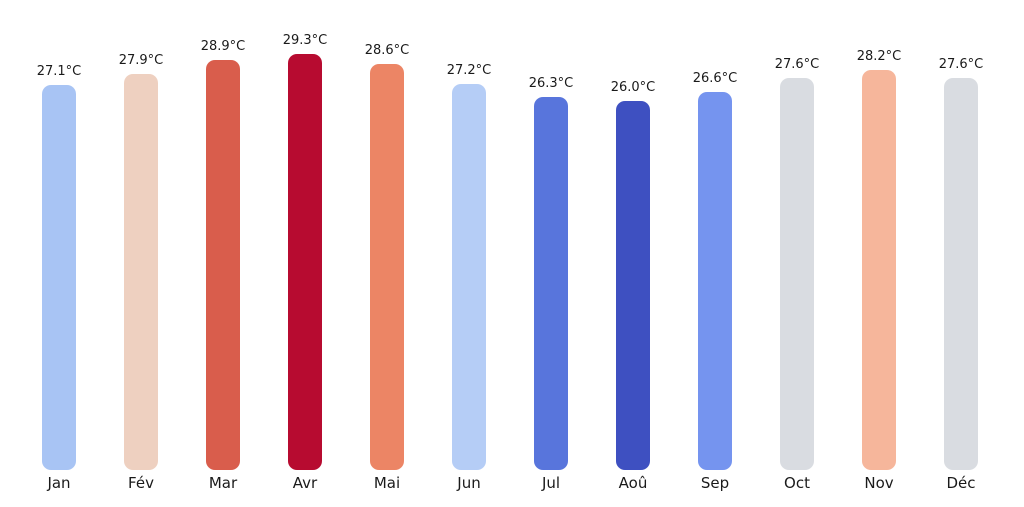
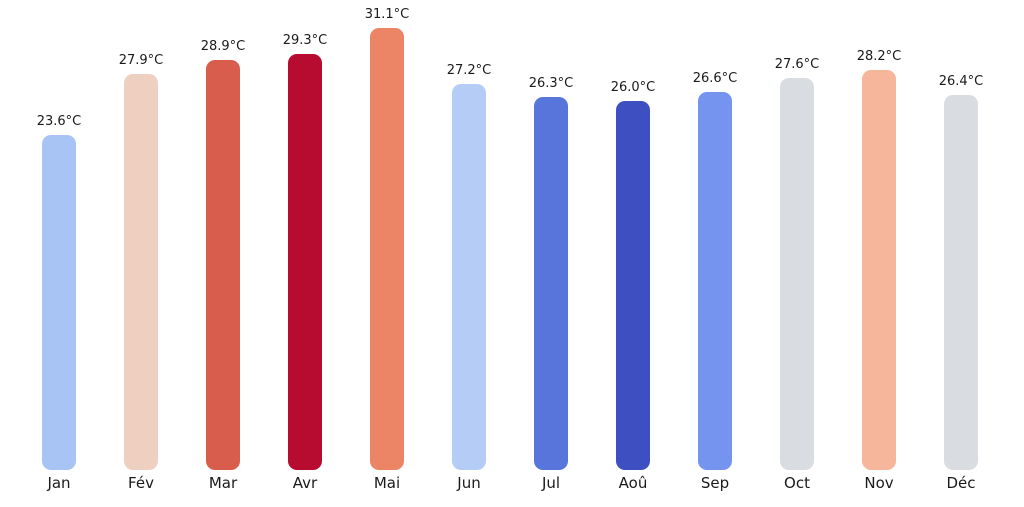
Jan: 27.1°C -> 23.6°C
Mai: 28.6°C -> 31.1°C
Déc: 27.6°C -> 26.4°C
